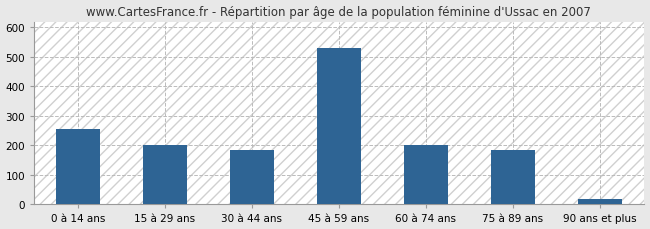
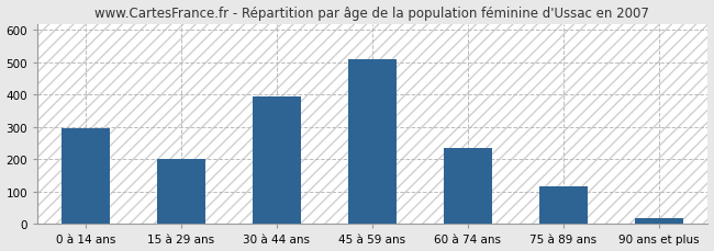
0 à 14 ans: 255 -> 295
30 à 44 ans: 185 -> 395
45 à 59 ans: 530 -> 510
60 à 74 ans: 200 -> 235
75 à 89 ans: 185 -> 118
